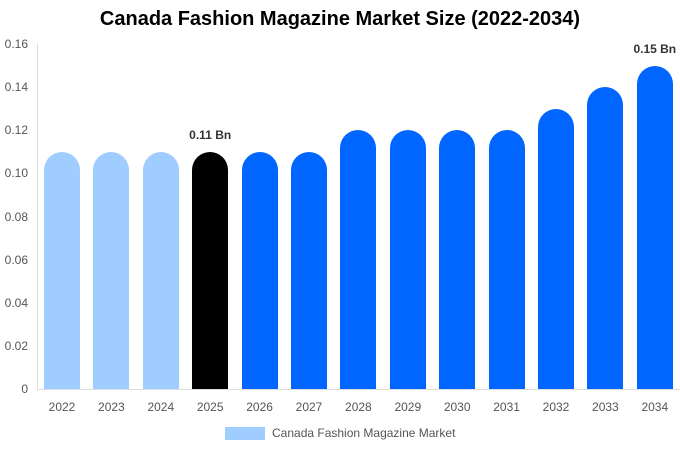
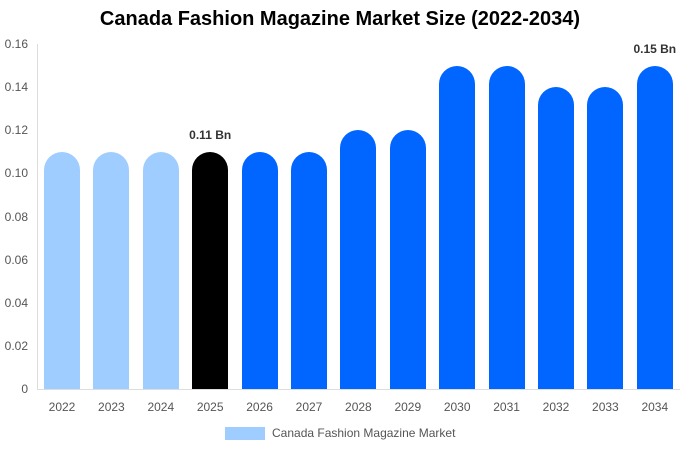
2030: 0.12 -> 0.15
2031: 0.12 -> 0.15
2032: 0.13 -> 0.14
